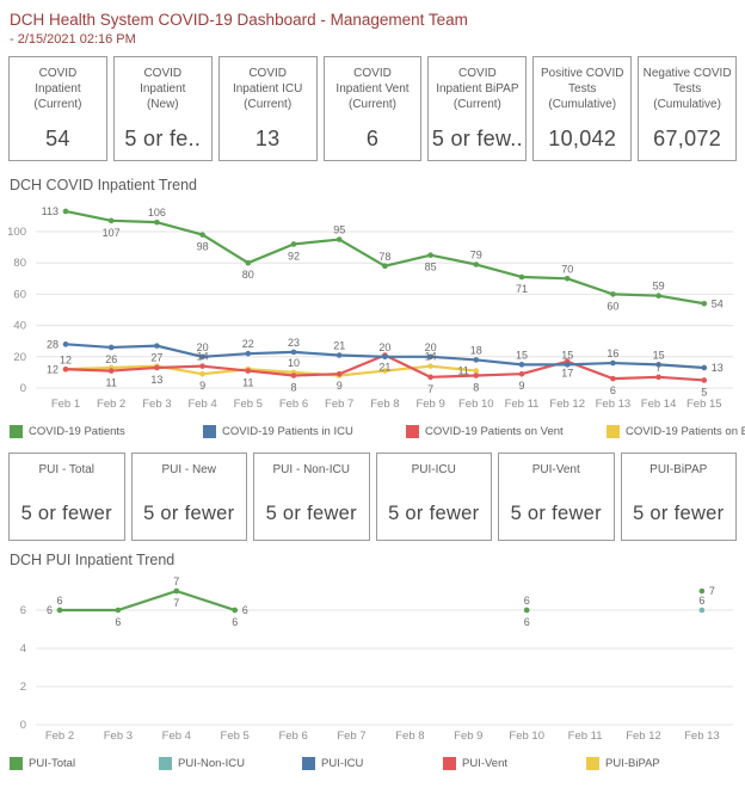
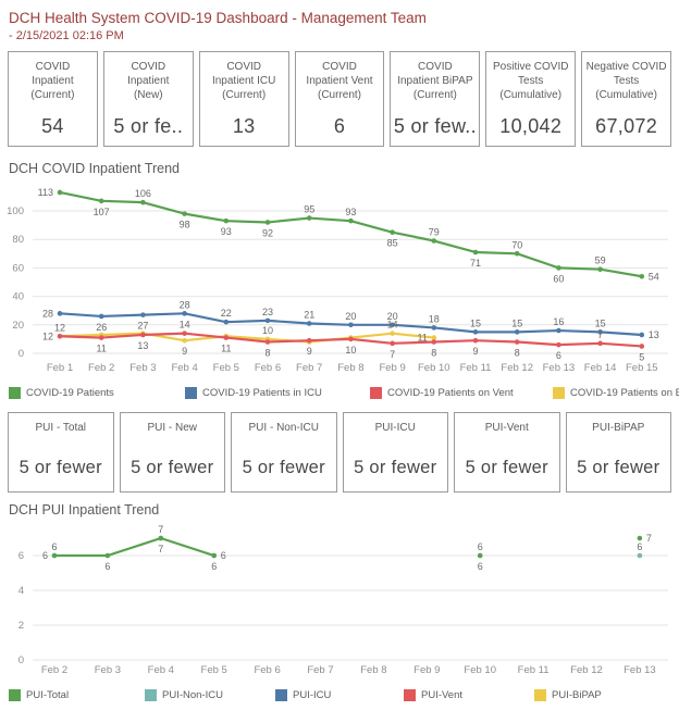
DCH COVID Inpatient Trend/COVID-19 Patients in ICU/Feb 4: 20 -> 28
DCH COVID Inpatient Trend/COVID-19 Patients/Feb 5: 80 -> 93
DCH COVID Inpatient Trend/COVID-19 Patients/Feb 8: 78 -> 93
DCH COVID Inpatient Trend/COVID-19 Patients on Vent/Feb 8: 21 -> 10
DCH COVID Inpatient Trend/COVID-19 Patients on Vent/Feb 12: 17 -> 8
